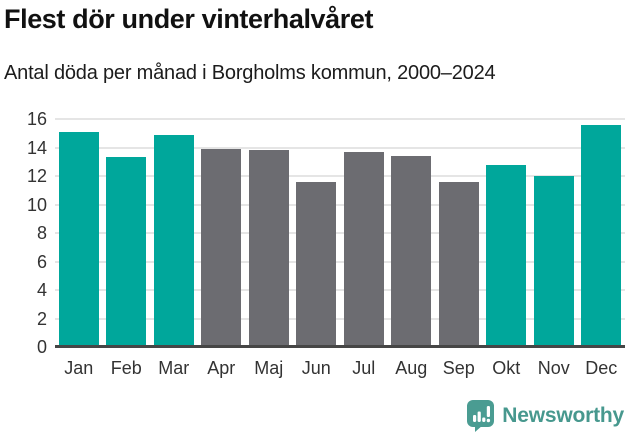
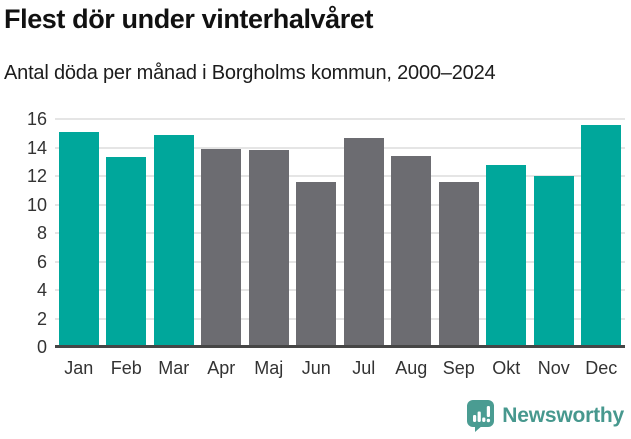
Jul: 13.7 -> 14.7
